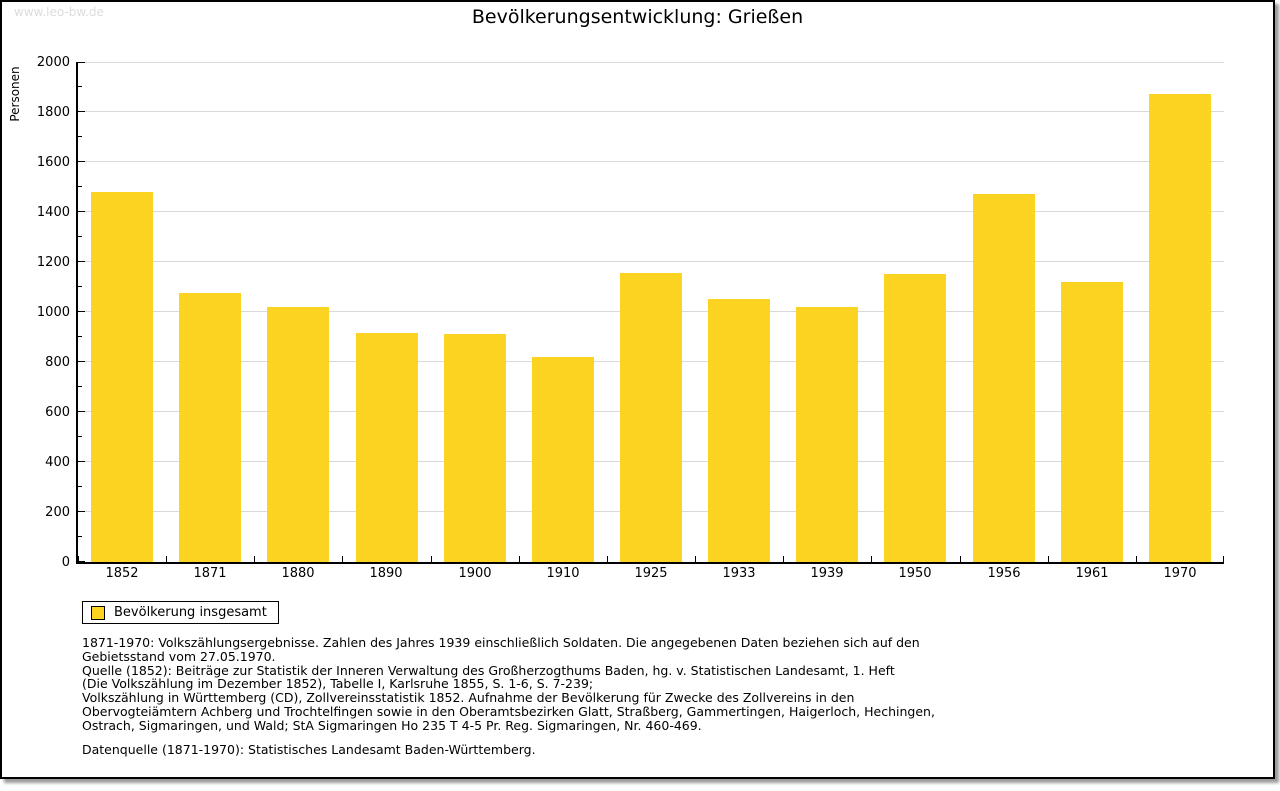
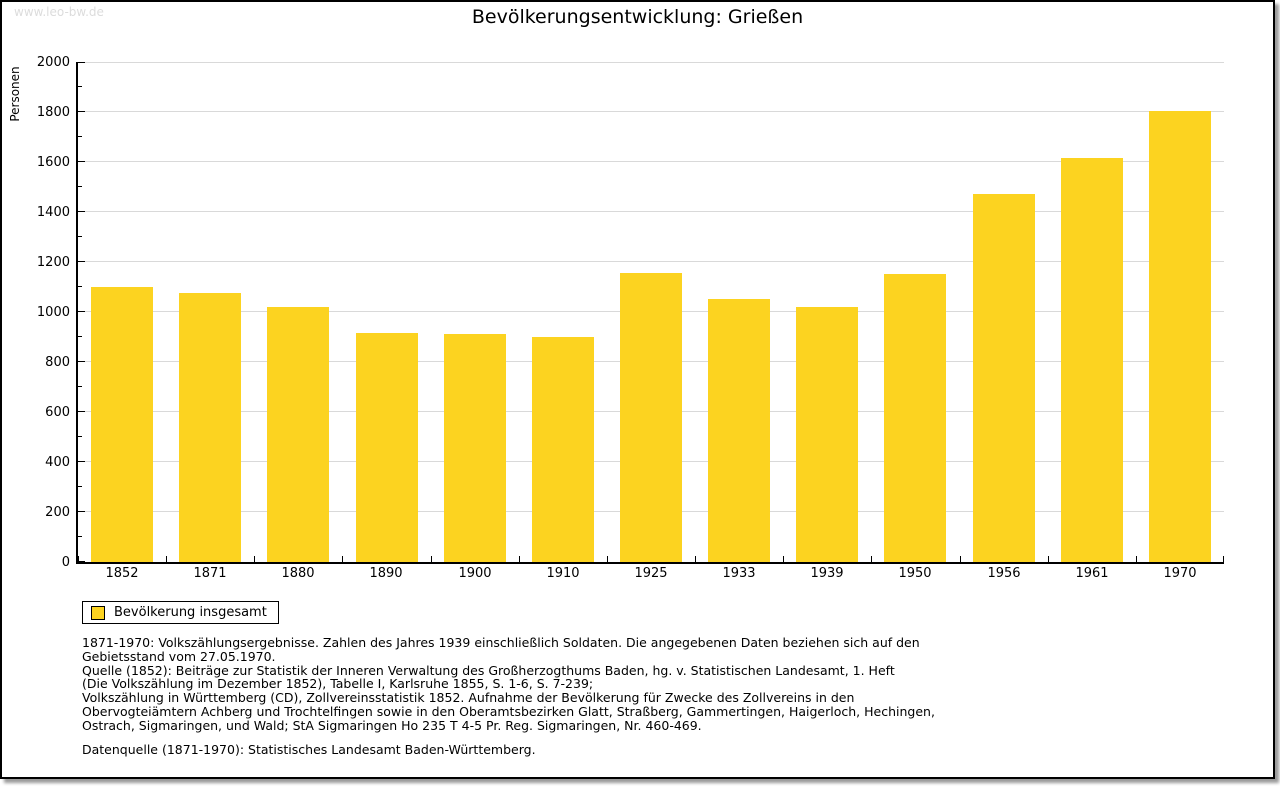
1852: 1480 -> 1100
1910: 820 -> 900
1961: 1120 -> 1620
1970: 1870 -> 1800
